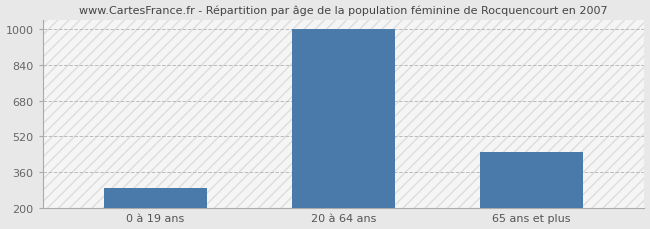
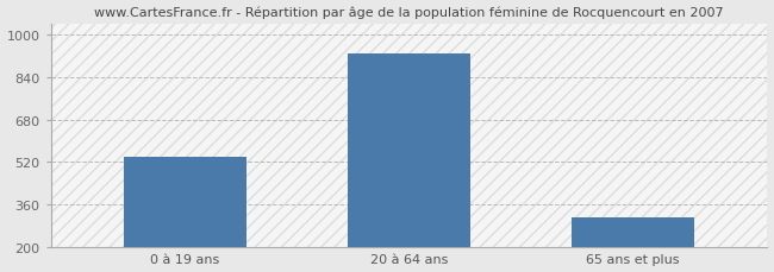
0 à 19 ans: 290 -> 540
20 à 64 ans: 1000 -> 930
65 ans et plus: 450 -> 310
